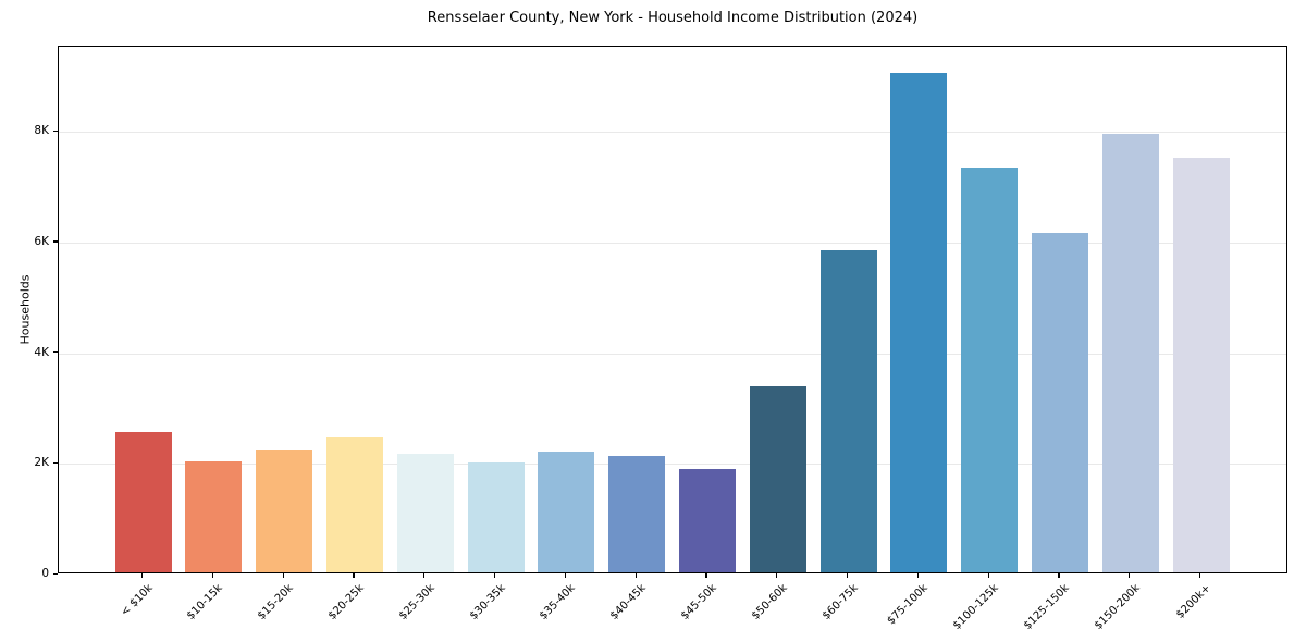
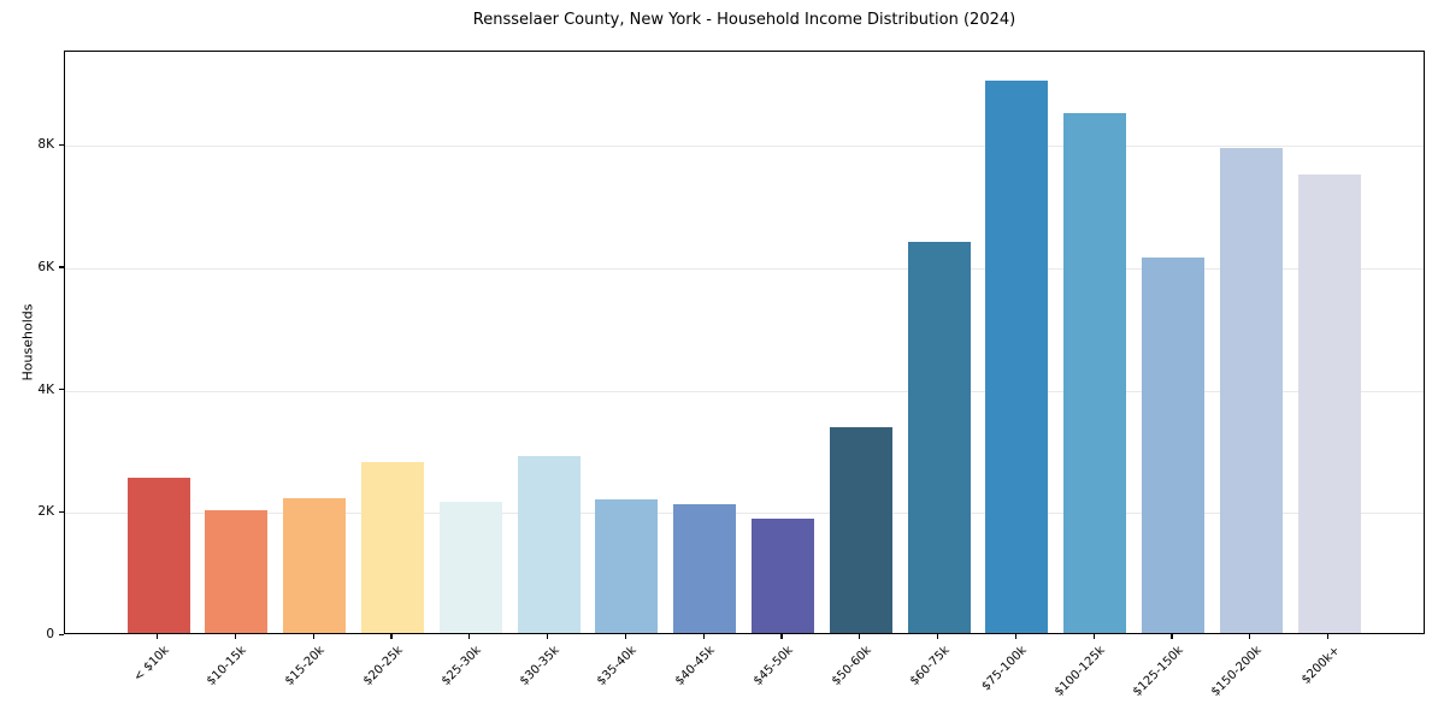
$20-25k: 2.4K -> 2.8K
$30-35k: 2.0K -> 2.9K
$60-75k: 5.8K -> 6.4K
$100-125k: 7.3K -> 8.5K
